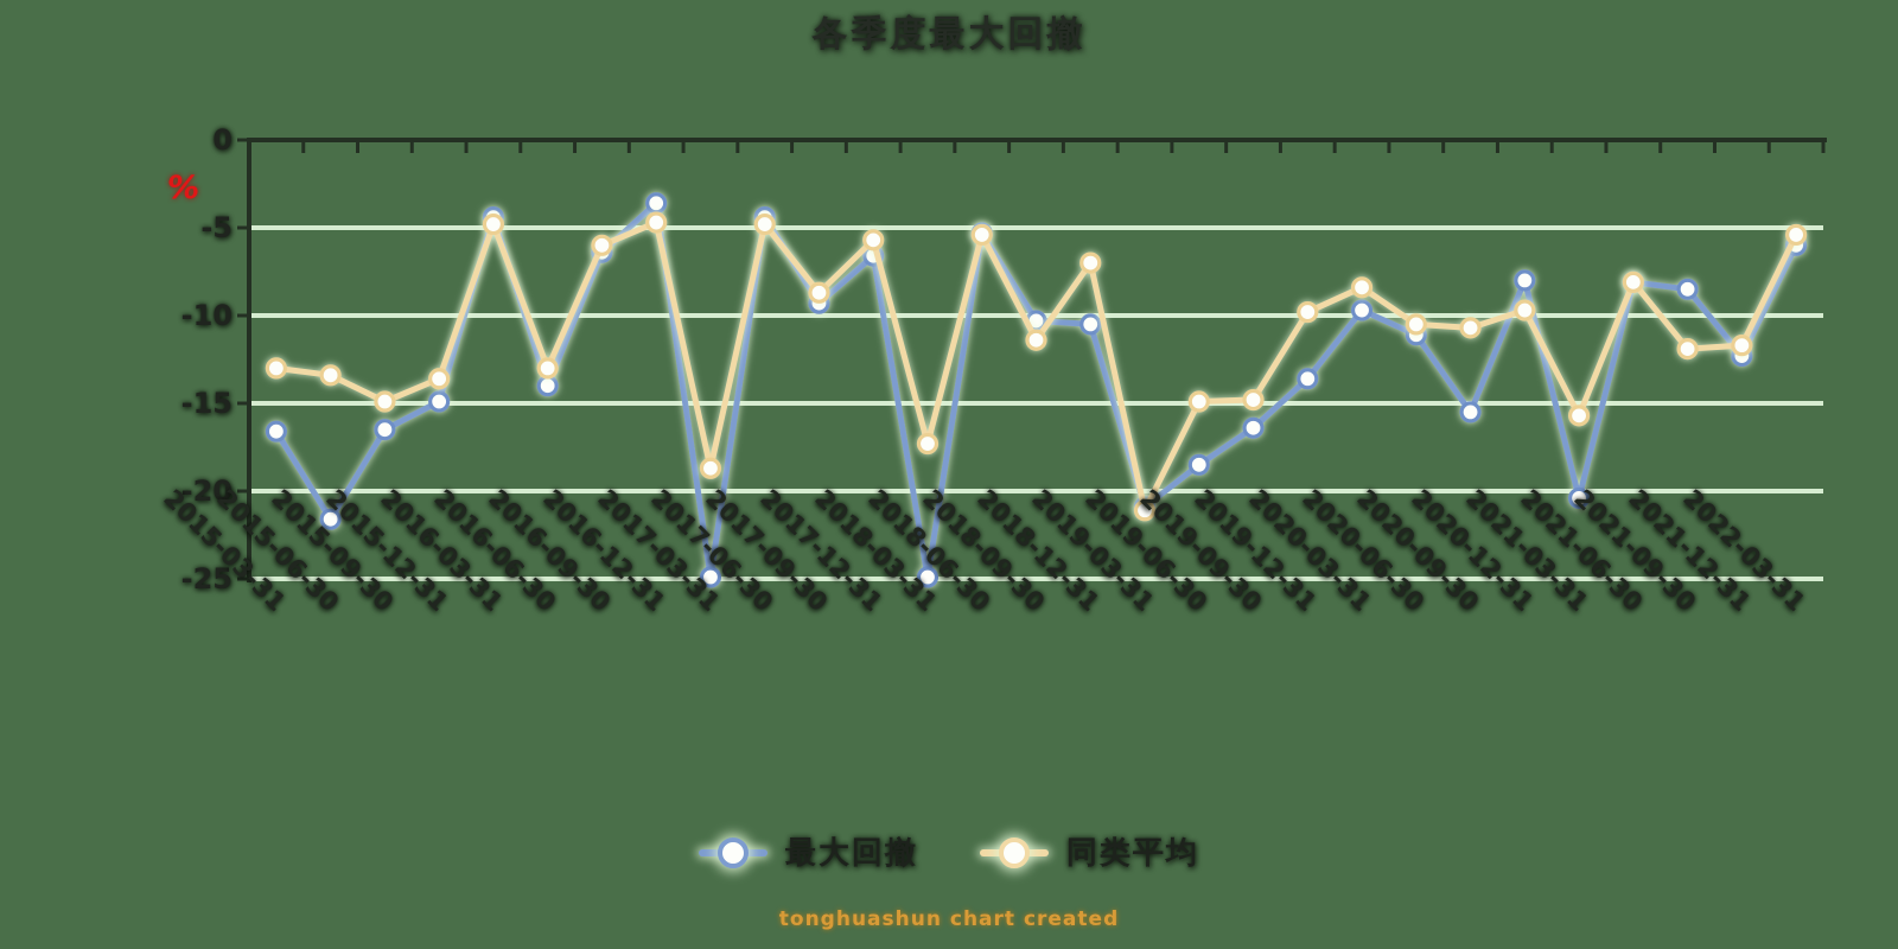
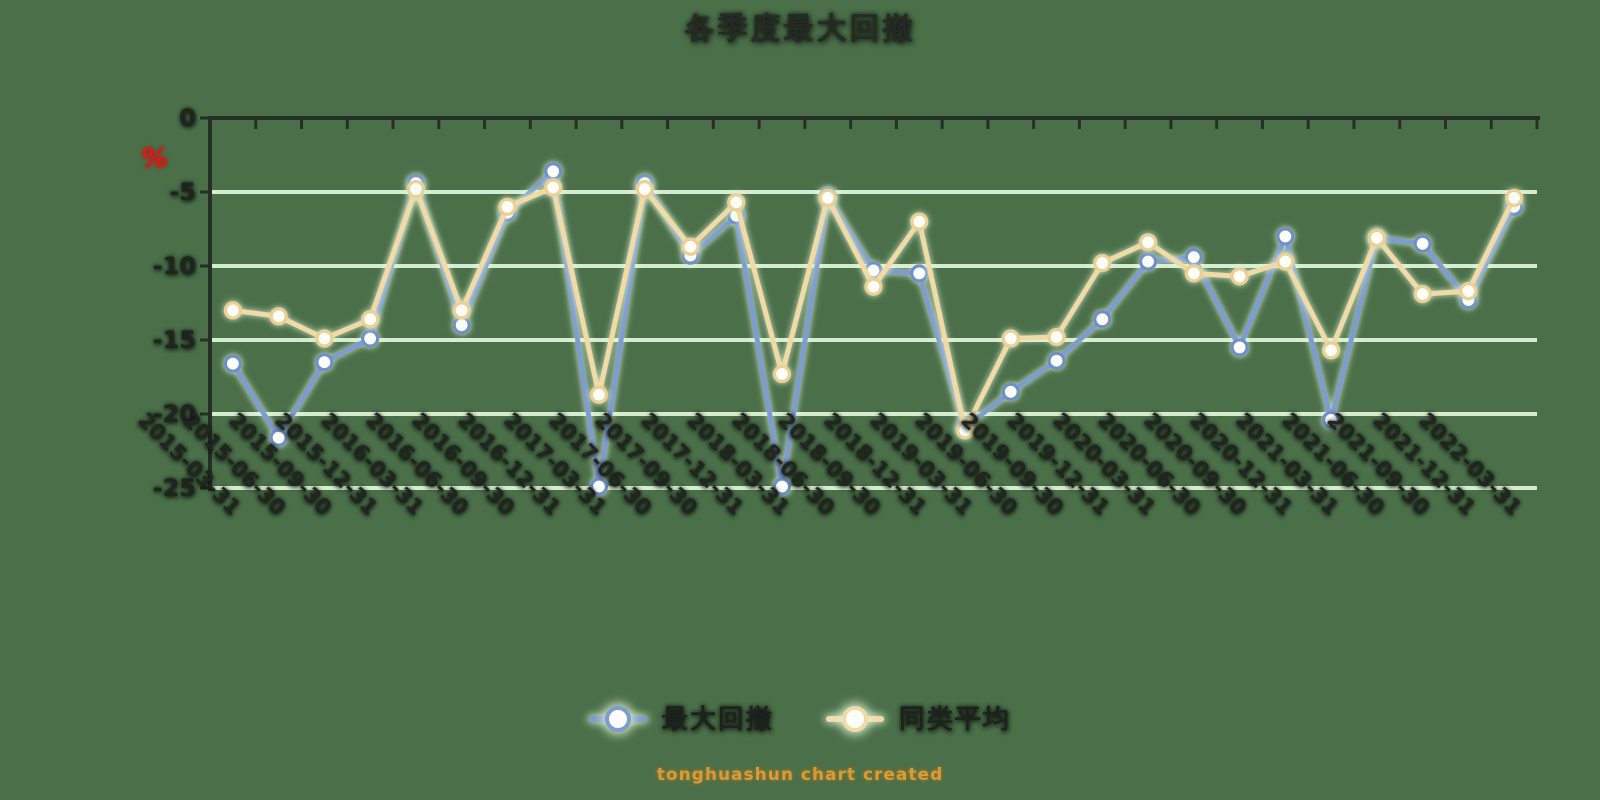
最大回撤/2020-06-30: -11.1 -> -9.4
